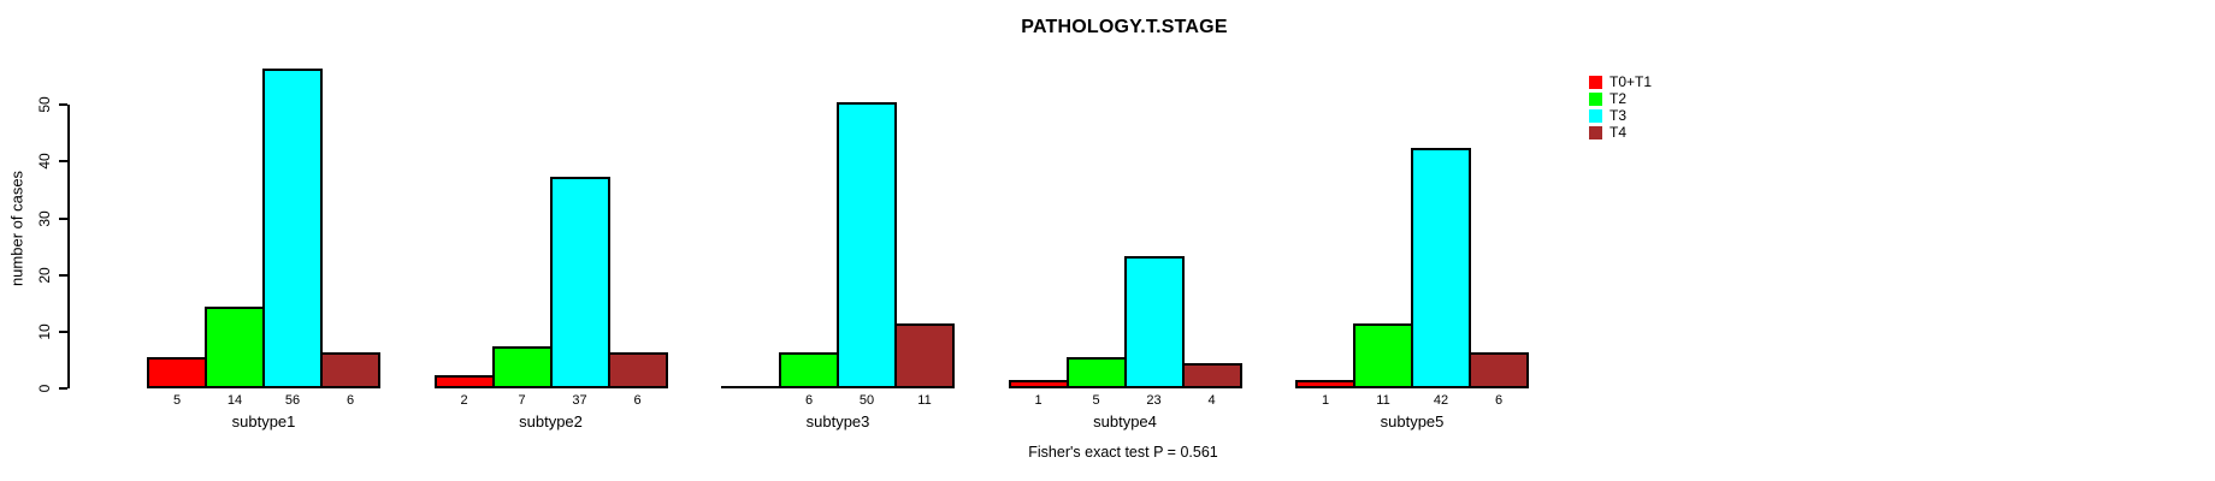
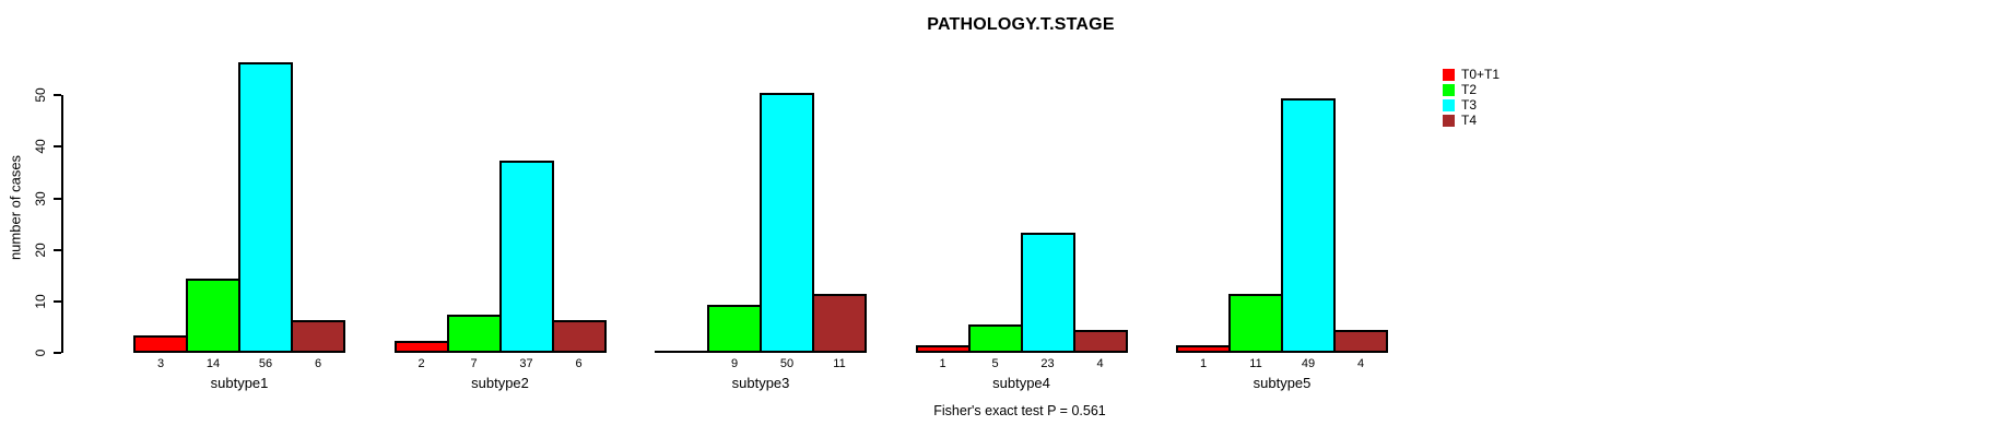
T0+T1/subtype1: 5 -> 3
T2/subtype3: 6 -> 9
T3/subtype5: 42 -> 49
T4/subtype5: 6 -> 4
